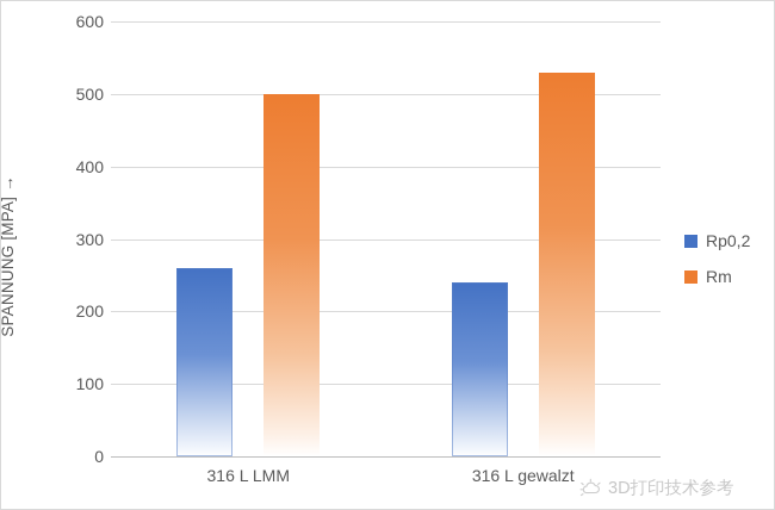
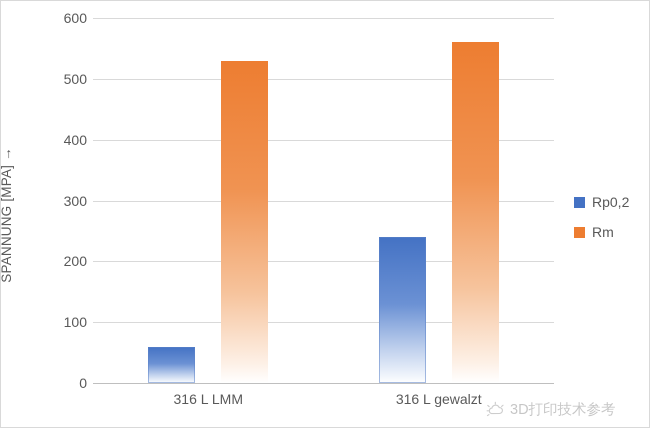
Rp0,2/316 L LMM: 260 -> 60
Rm/316 L LMM: 500 -> 530
Rm/316 L gewalzt: 530 -> 560
